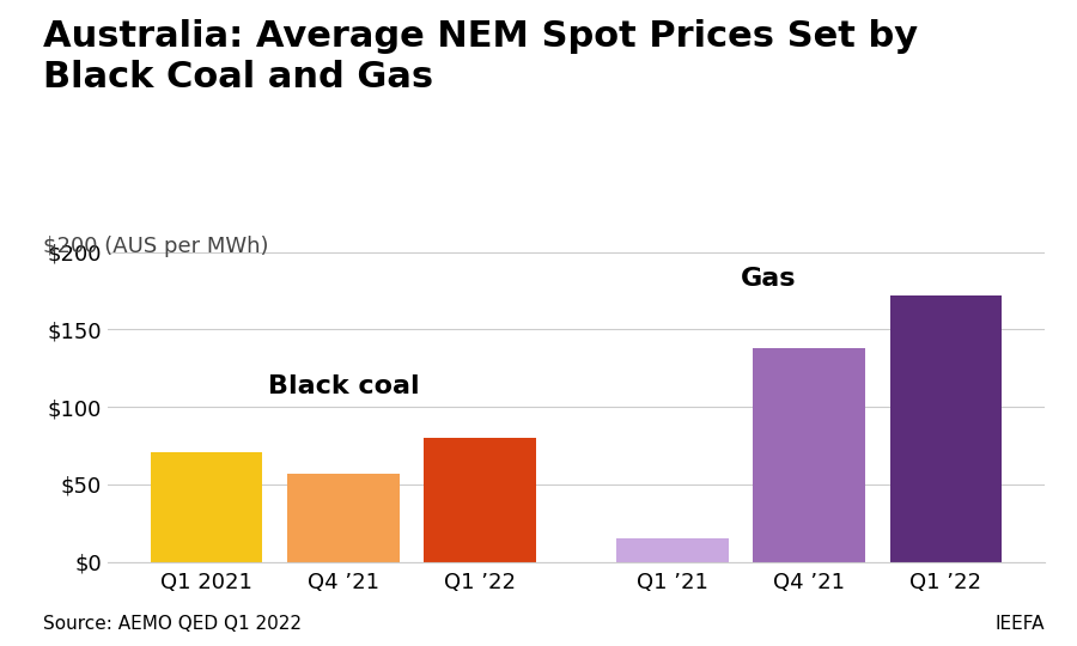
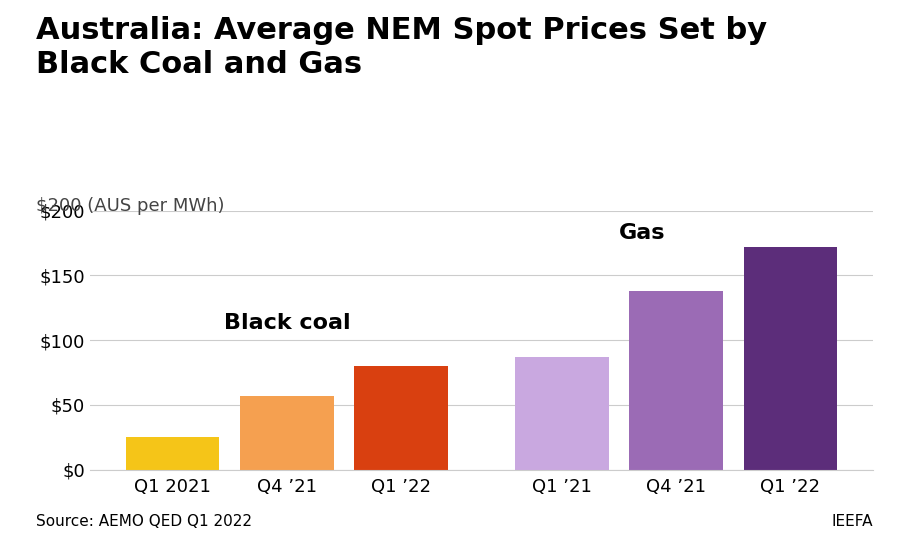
Q1 2021: $71 -> $25
Q1 ’21: $15 -> $87
